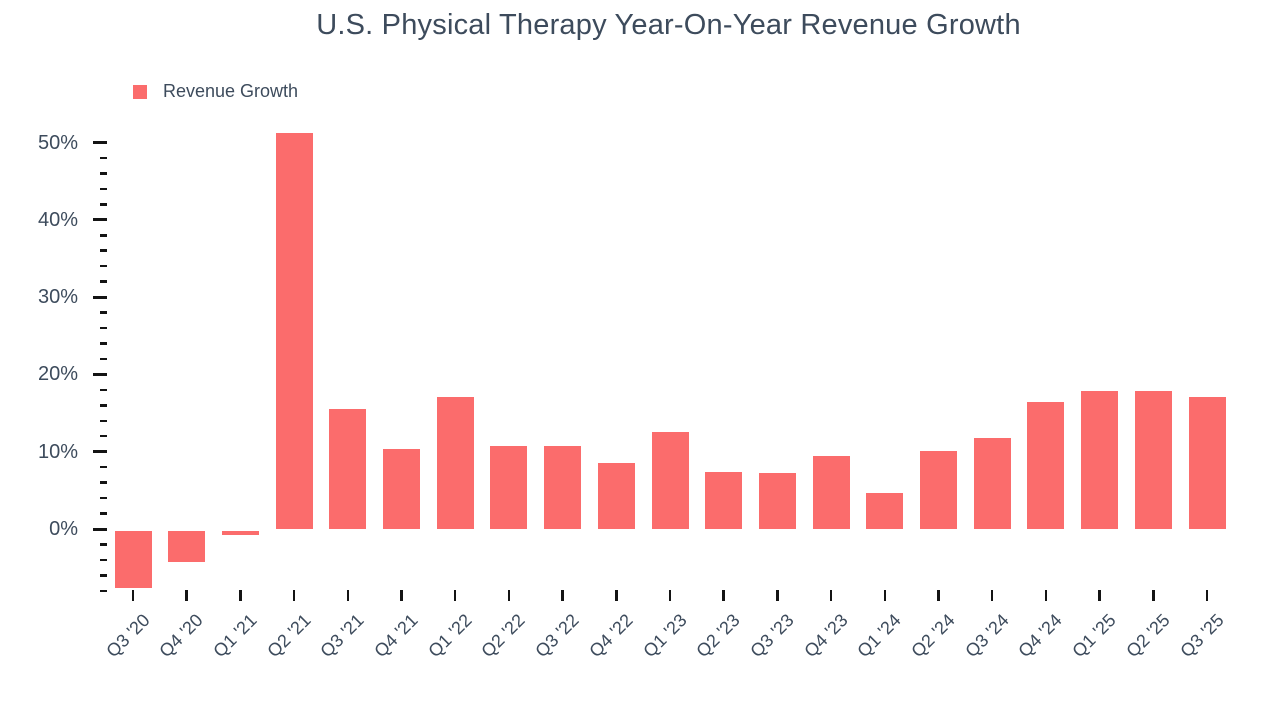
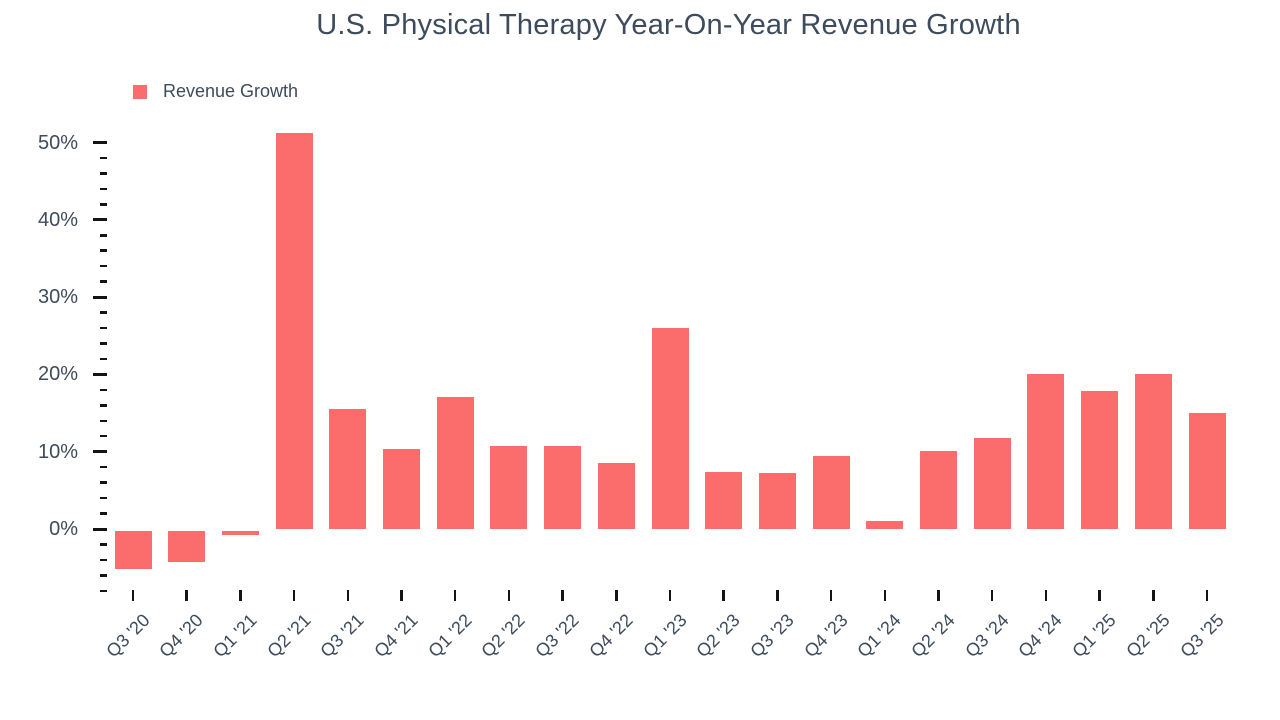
Q3 '20: -7% -> -5%
Q1 '23: 13% -> 26%
Q1 '24: 5% -> 1%
Q4 '24: 16% -> 20%
Q2 '25: 18% -> 20%
Q3 '25: 17% -> 15%
